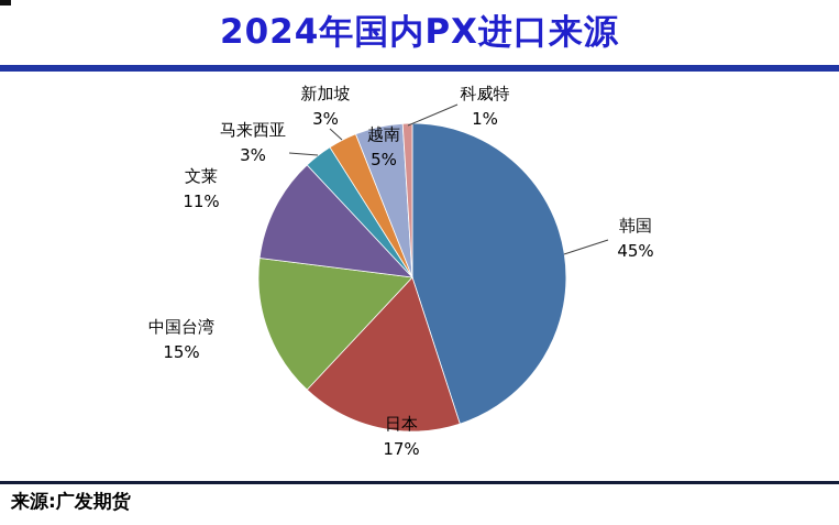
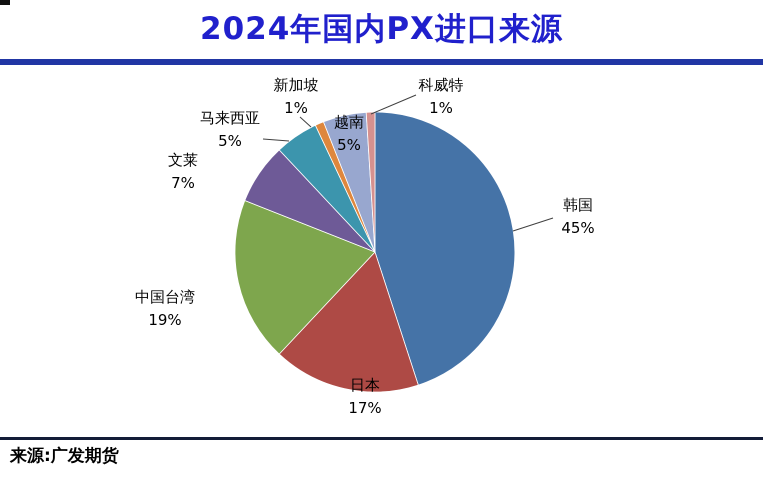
中国台湾: 15% -> 19%
文莱: 11% -> 7%
马来西亚: 3% -> 5%
新加坡: 3% -> 1%
